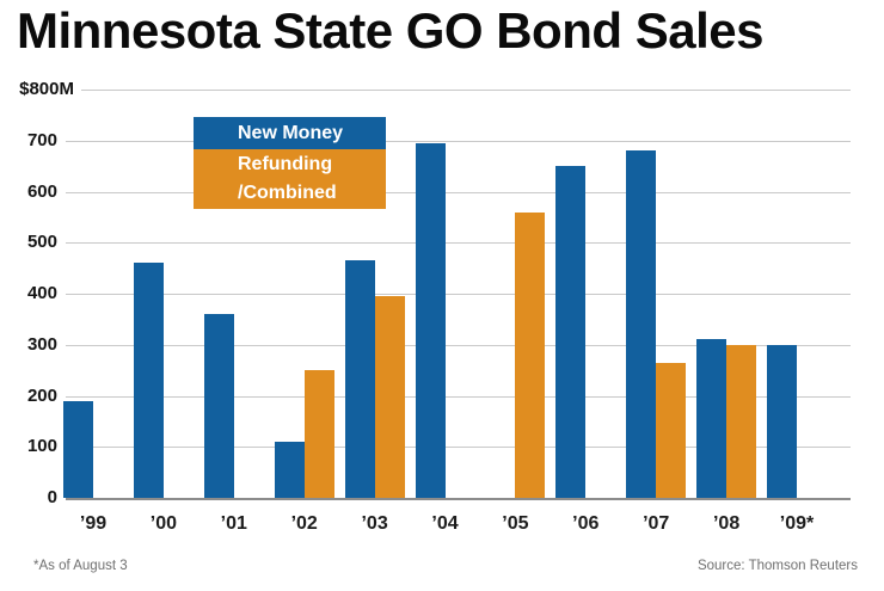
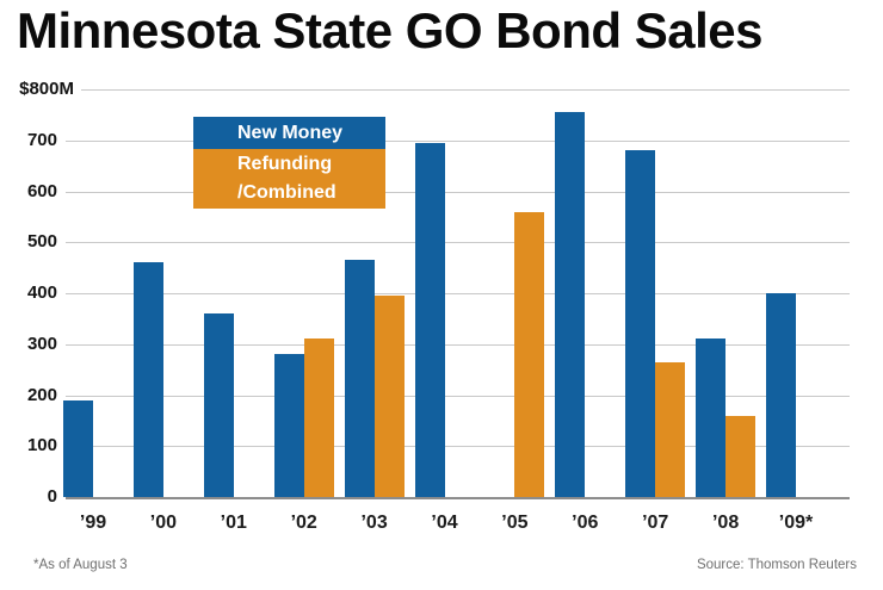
New Money/’02: 110 -> 280
Refunding /Combined/’02: 250 -> 310
New Money/’06: 650 -> 760
Refunding /Combined/’08: 300 -> 160
New Money/’09*: 300 -> 400
